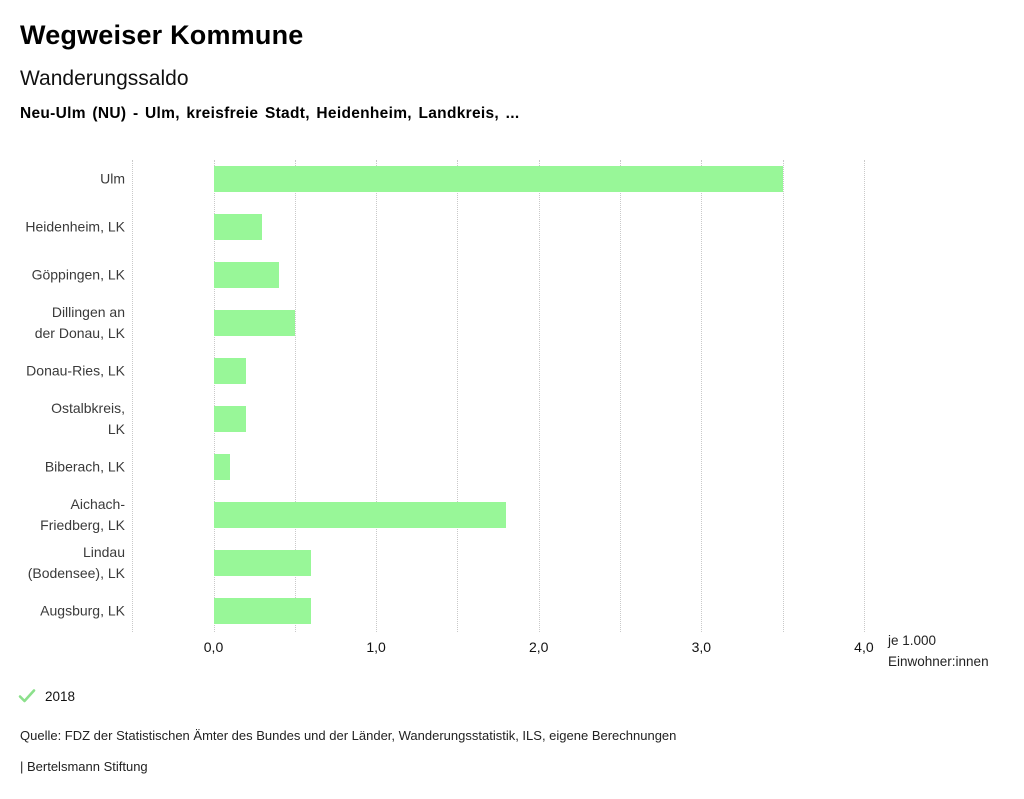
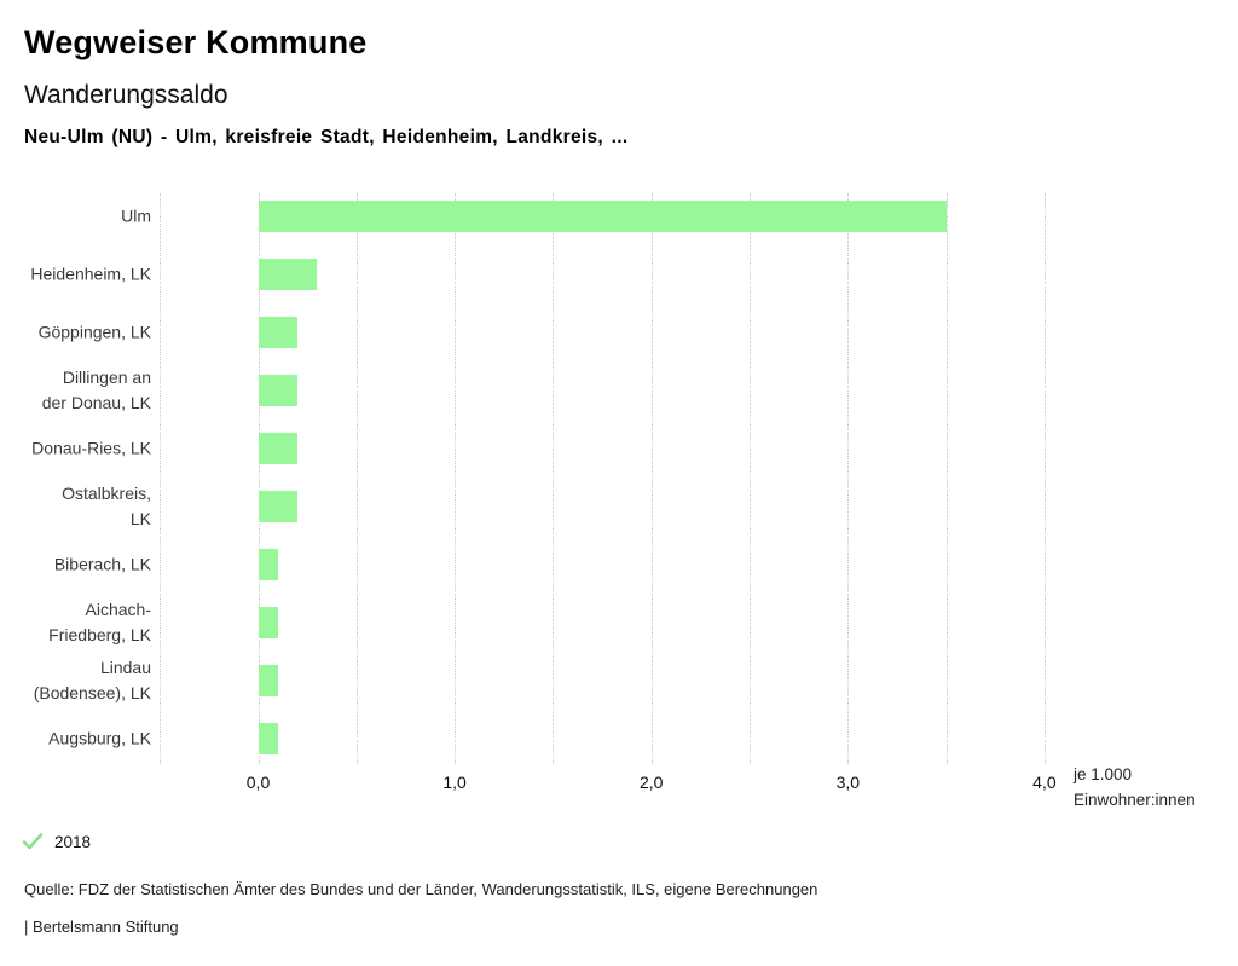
Göppingen, LK: 0,4 -> 0,2
Dillingen an der Donau, LK: 0,5 -> 0,2
Aichach- Friedberg, LK: 1,8 -> 0,1
Lindau (Bodensee), LK: 0,6 -> 0,1
Augsburg, LK: 0,6 -> 0,1
